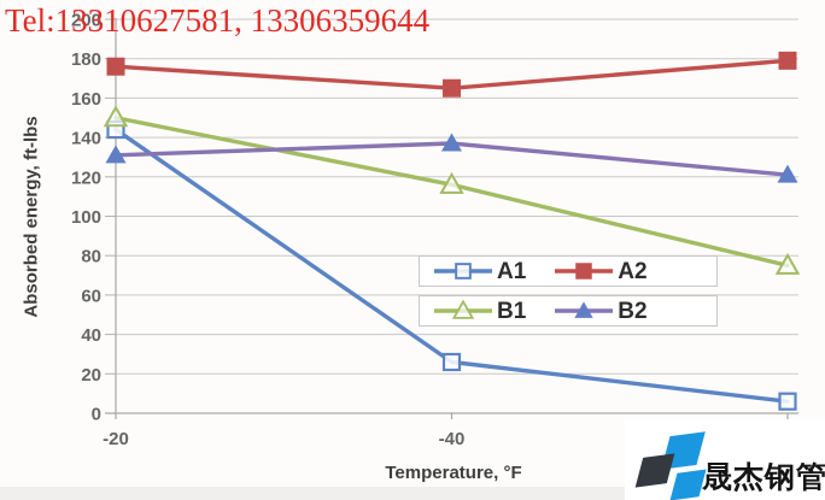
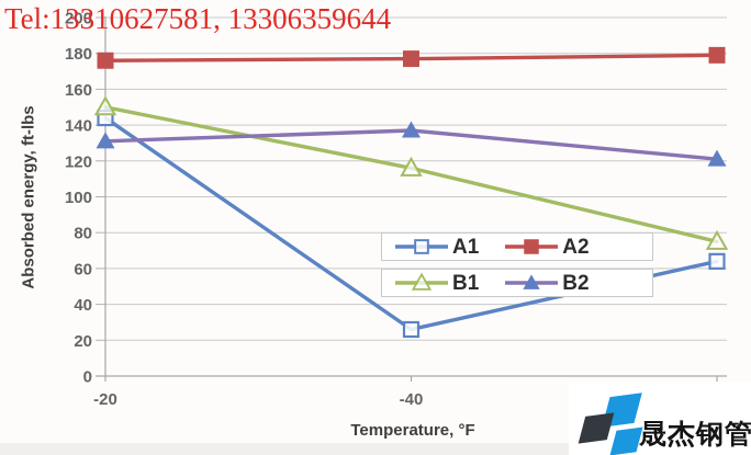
A2/-40: 165 -> 177
A1/-60: 6 -> 64
